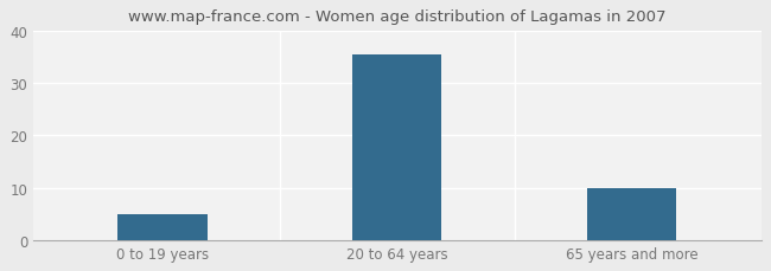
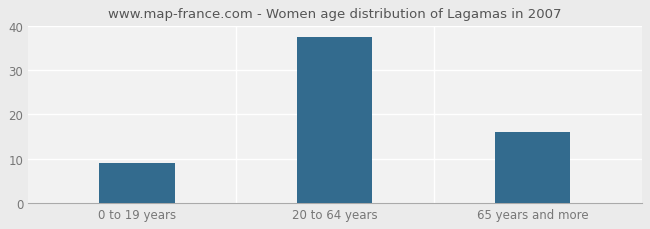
0 to 19 years: 5.0 -> 9.0
20 to 64 years: 35.5 -> 37.5
65 years and more: 10.0 -> 16.0
